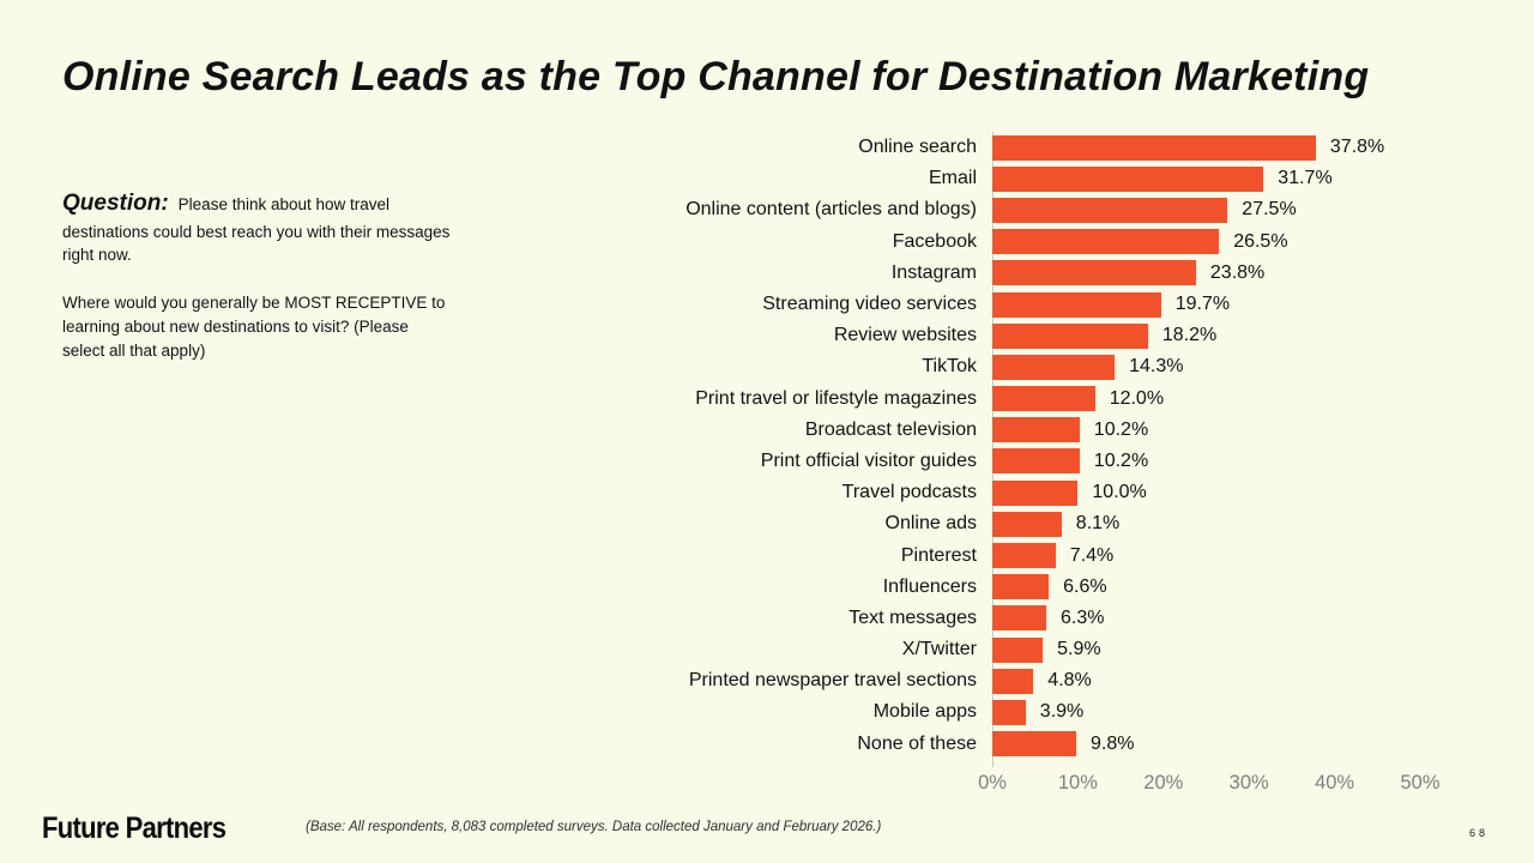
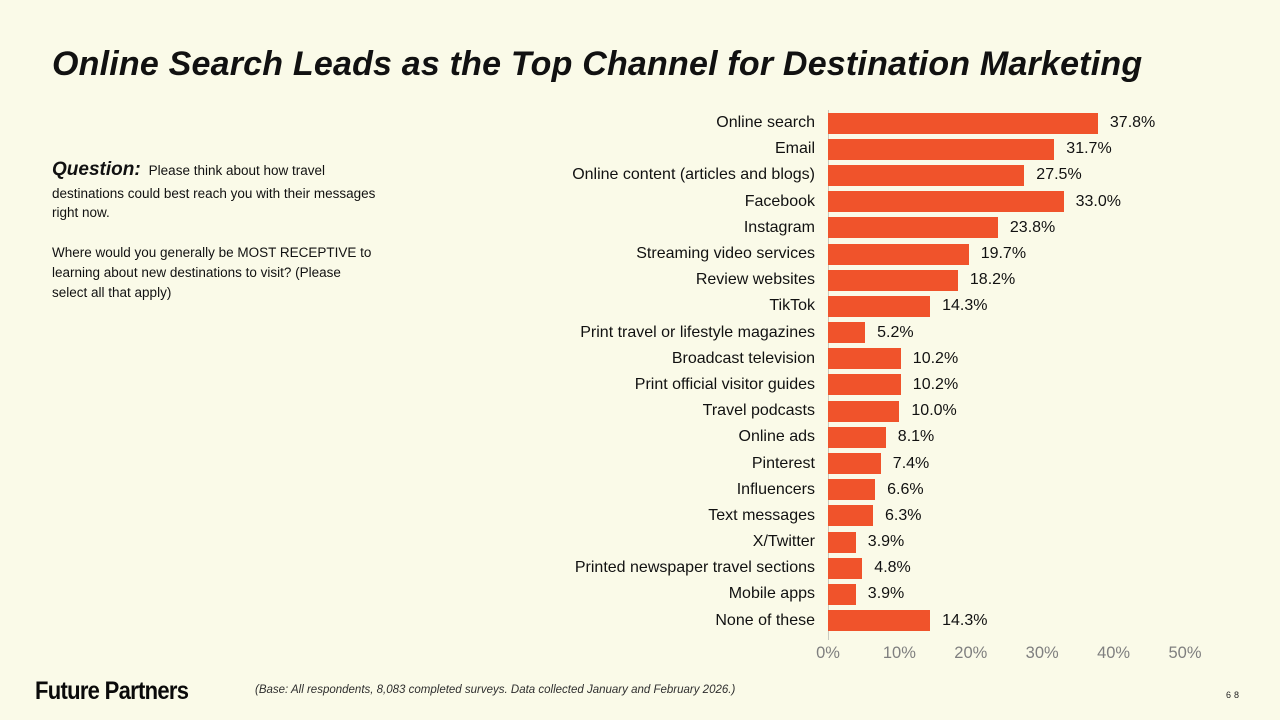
Facebook: 26.5% -> 33.0%
Print travel or lifestyle magazines: 12.0% -> 5.2%
X/Twitter: 5.9% -> 3.9%
None of these: 9.8% -> 14.3%
